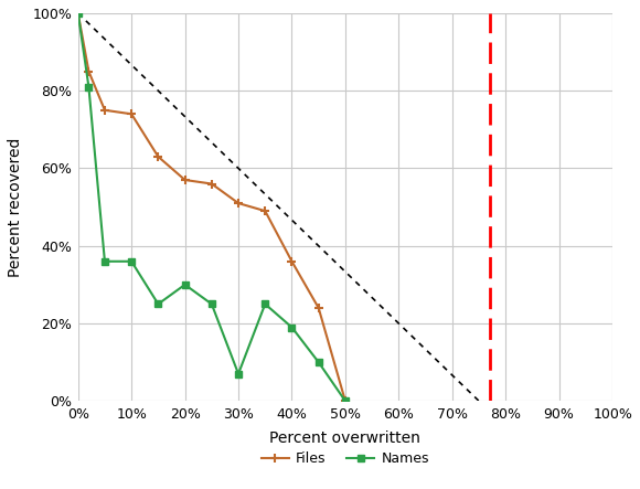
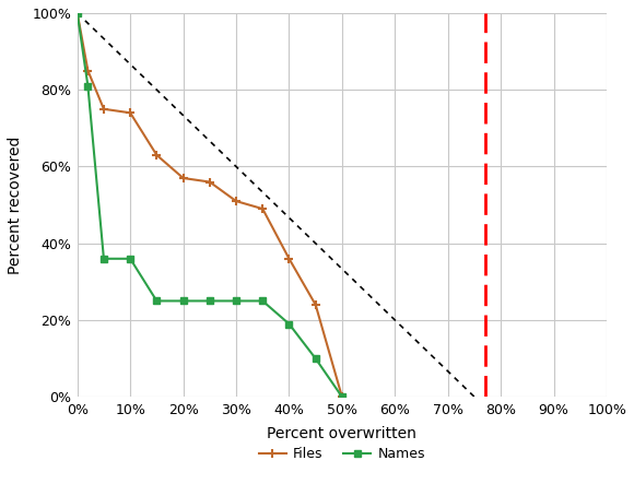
Names/20%: 30% -> 25%
Names/30%: 7% -> 25%
